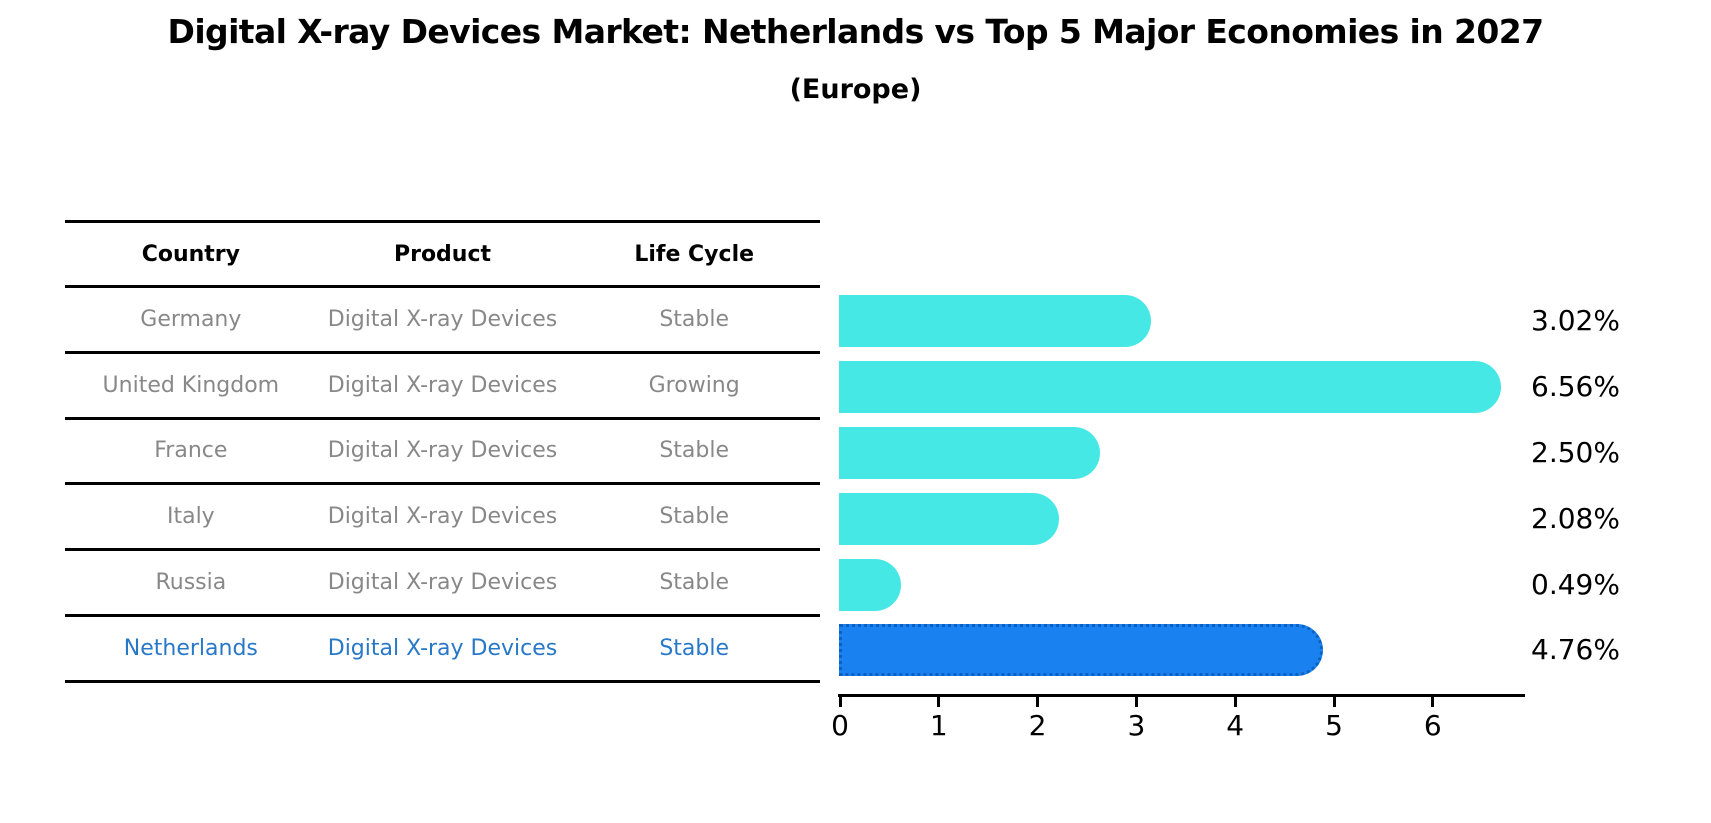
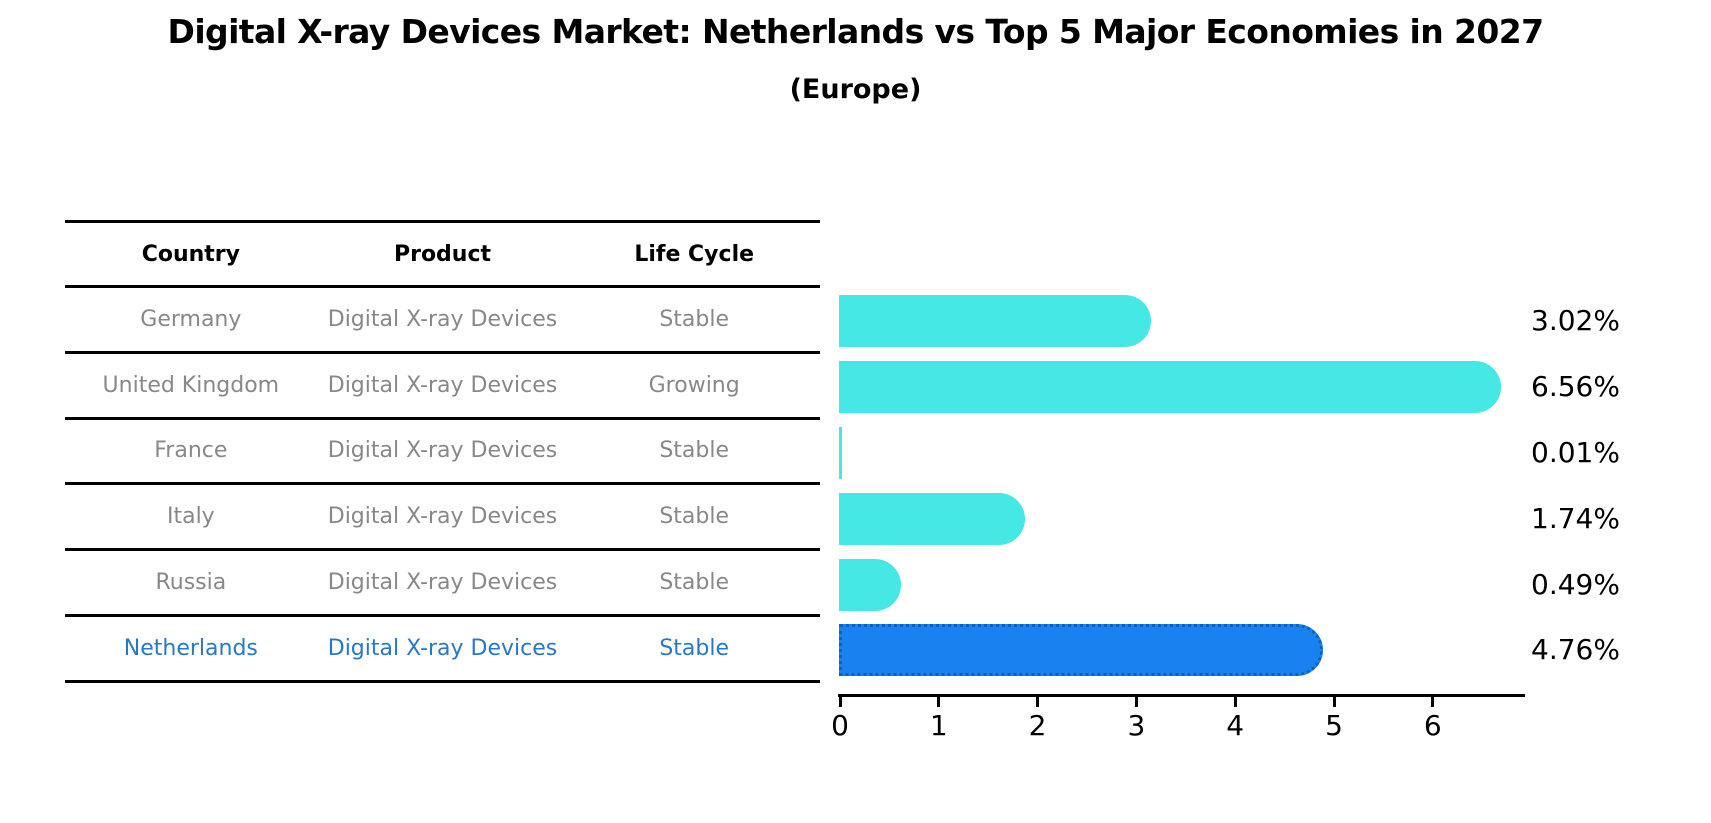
France: 2.50% -> 0.01%
Italy: 2.08% -> 1.74%
